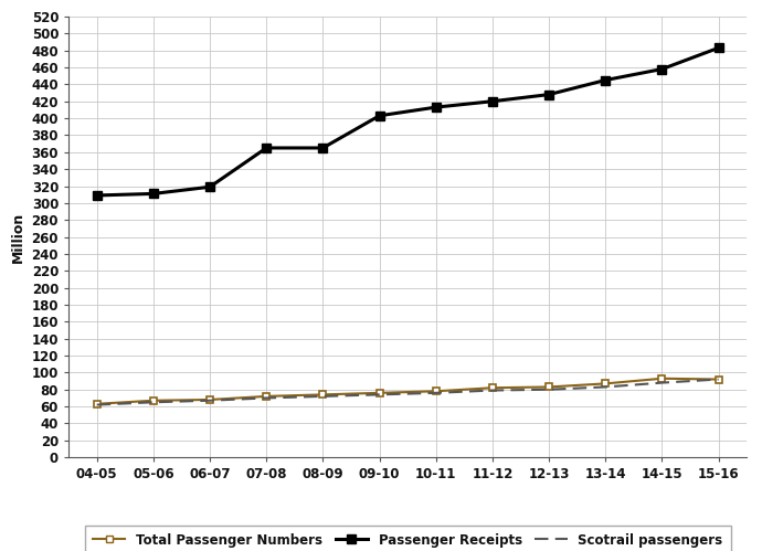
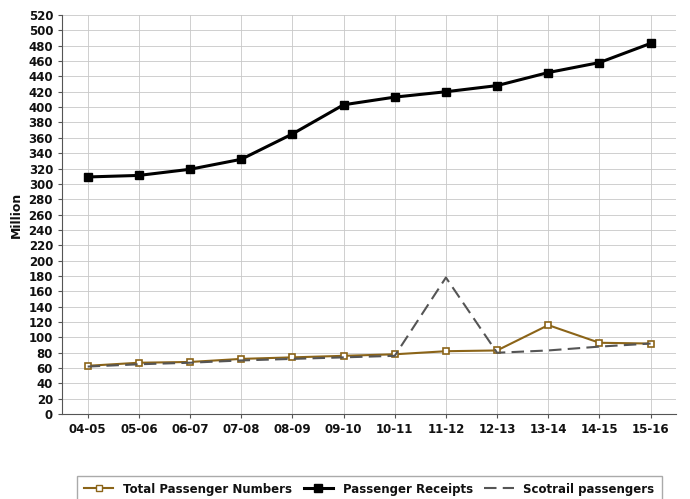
Passenger Receipts/07-08: 365 -> 332
Scotrail passengers/11-12: 79 -> 178
Total Passenger Numbers/13-14: 87 -> 116
